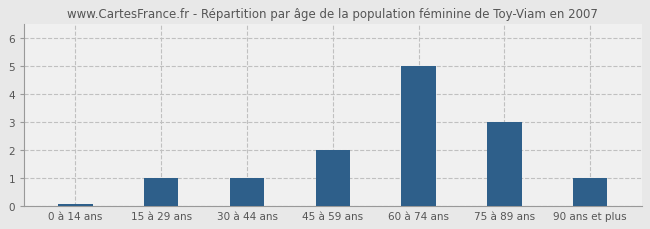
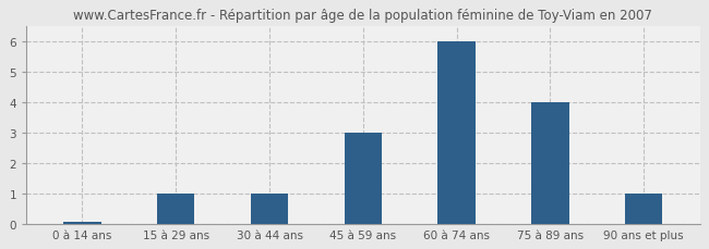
45 à 59 ans: 2.00 -> 3.00
60 à 74 ans: 5.00 -> 6.00
75 à 89 ans: 3.00 -> 4.00
